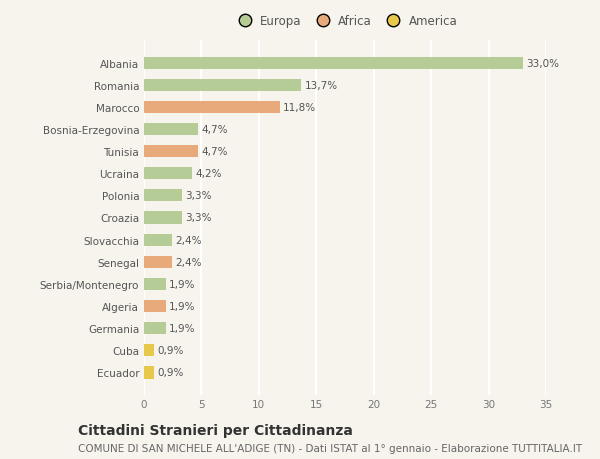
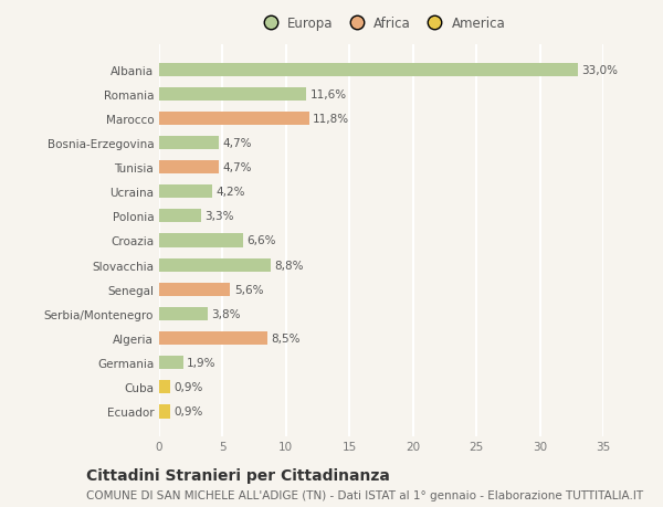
Romania: 13,7% -> 11,6%
Croazia: 3,3% -> 6,6%
Slovacchia: 2,4% -> 8,8%
Senegal: 2,4% -> 5,6%
Serbia/Montenegro: 1,9% -> 3,8%
Algeria: 1,9% -> 8,5%
